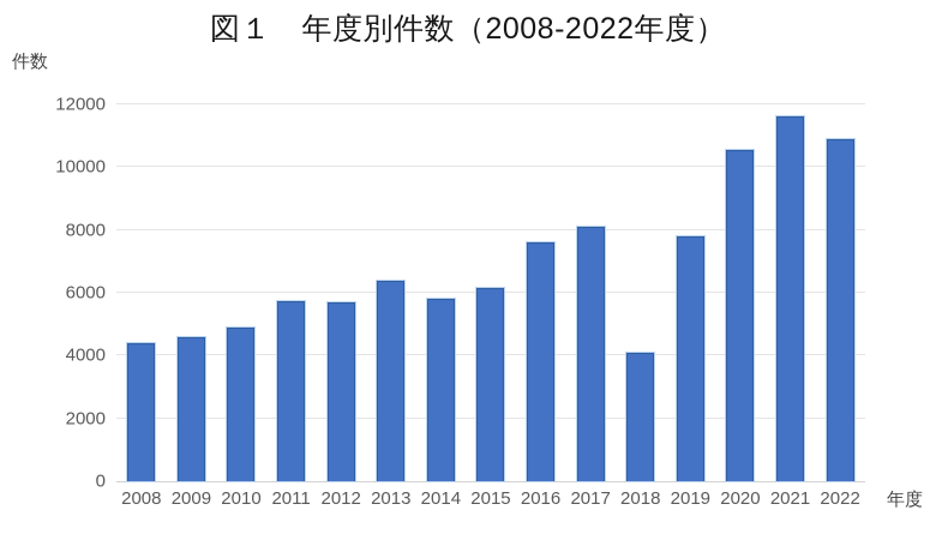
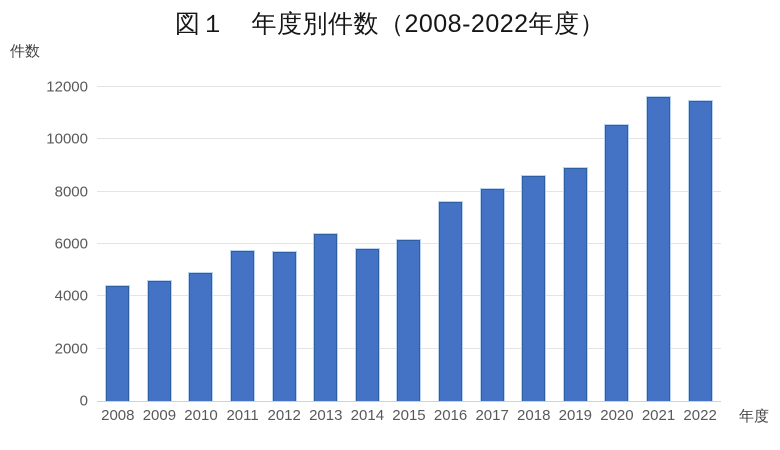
2018: 4100 -> 8600
2019: 7800 -> 8900
2022: 10900 -> 11400
